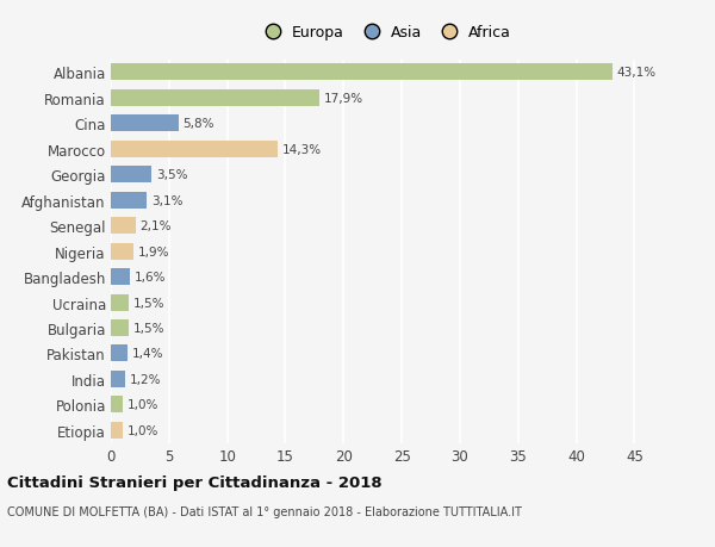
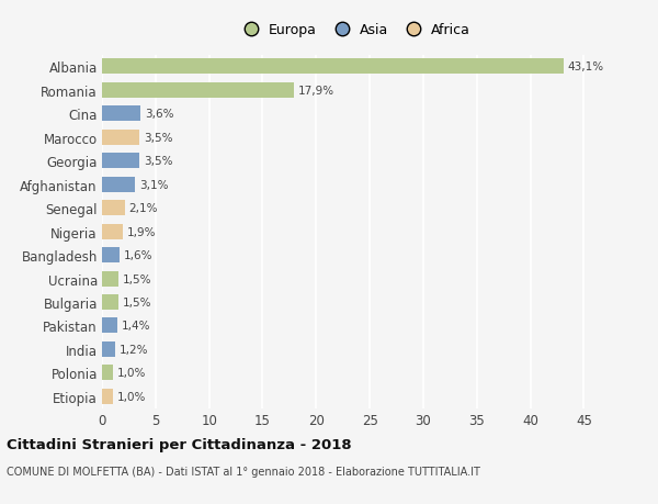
Cina: 5,8% -> 3,6%
Marocco: 14,3% -> 3,5%
